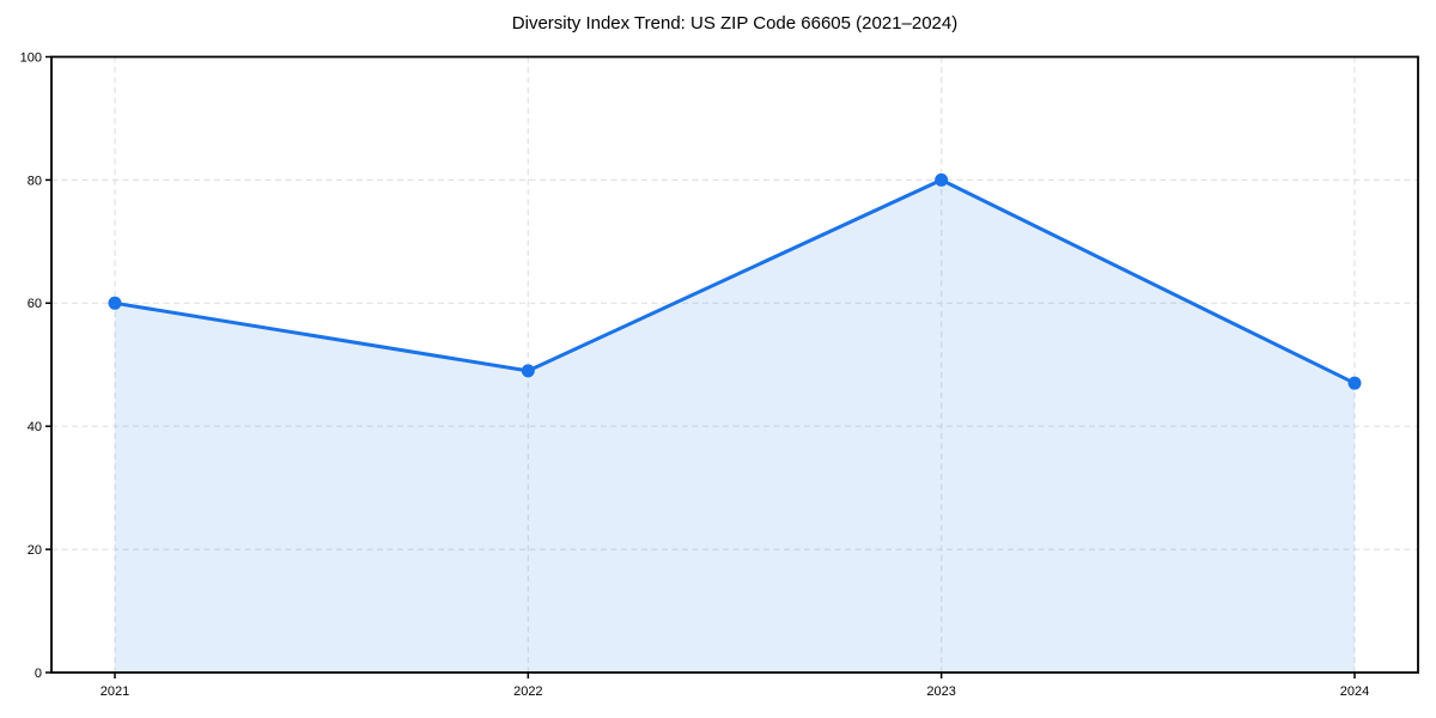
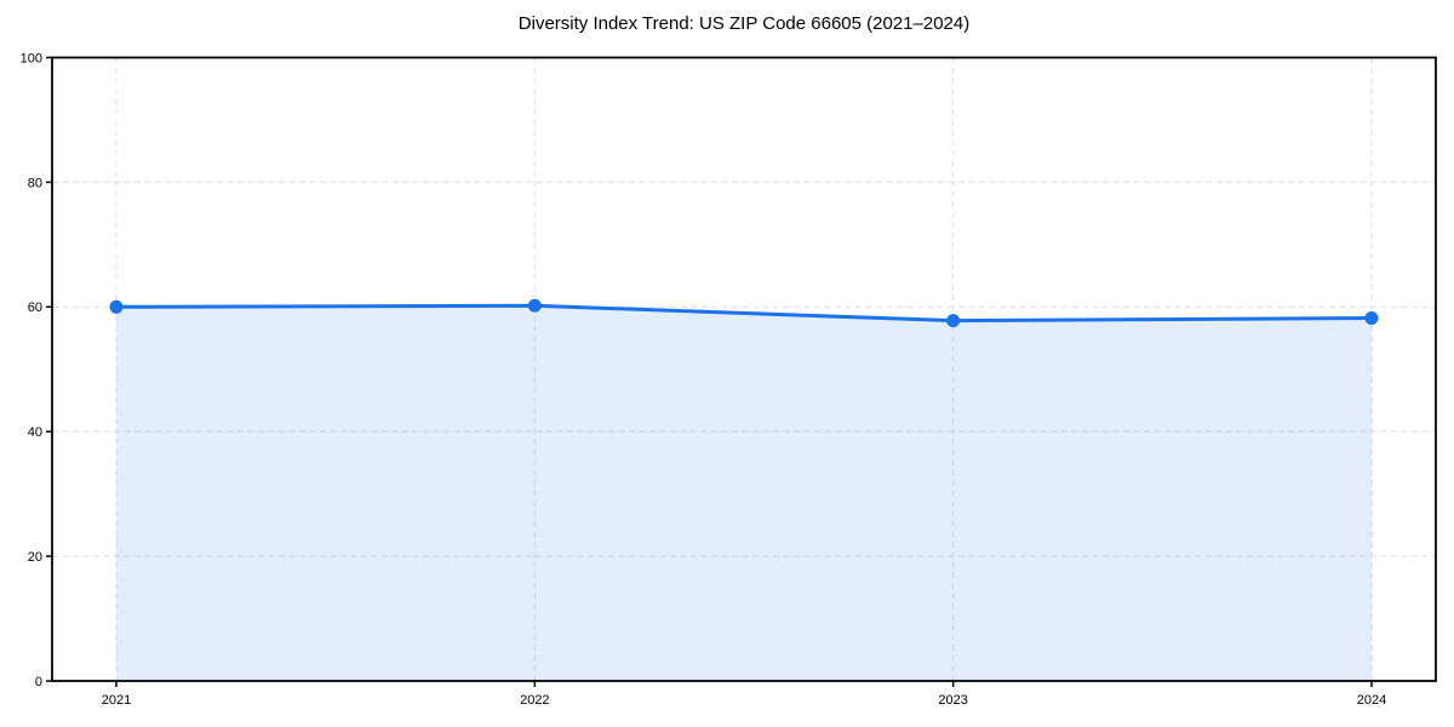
2022: 49 -> 60
2023: 80 -> 58
2024: 47 -> 58
